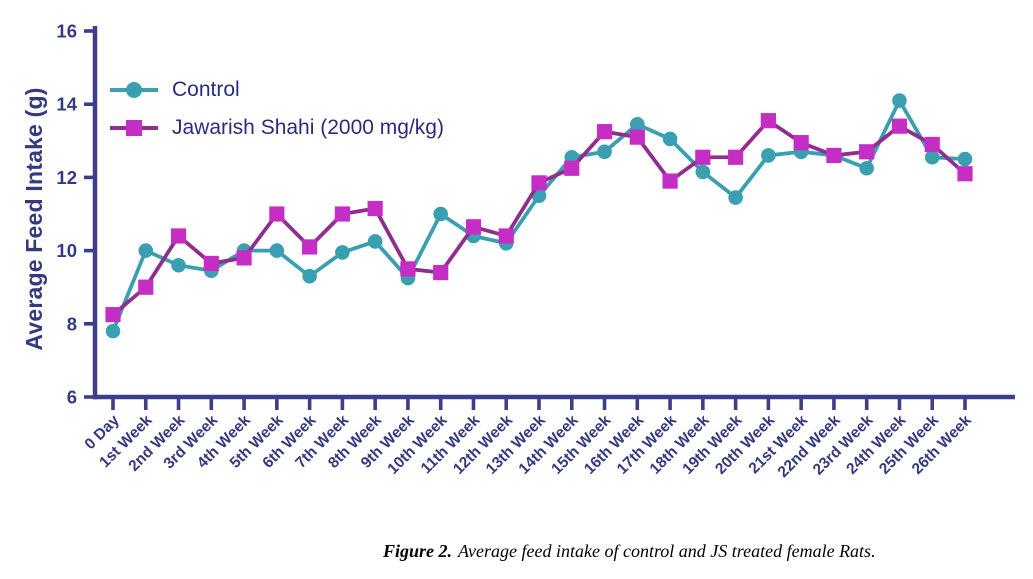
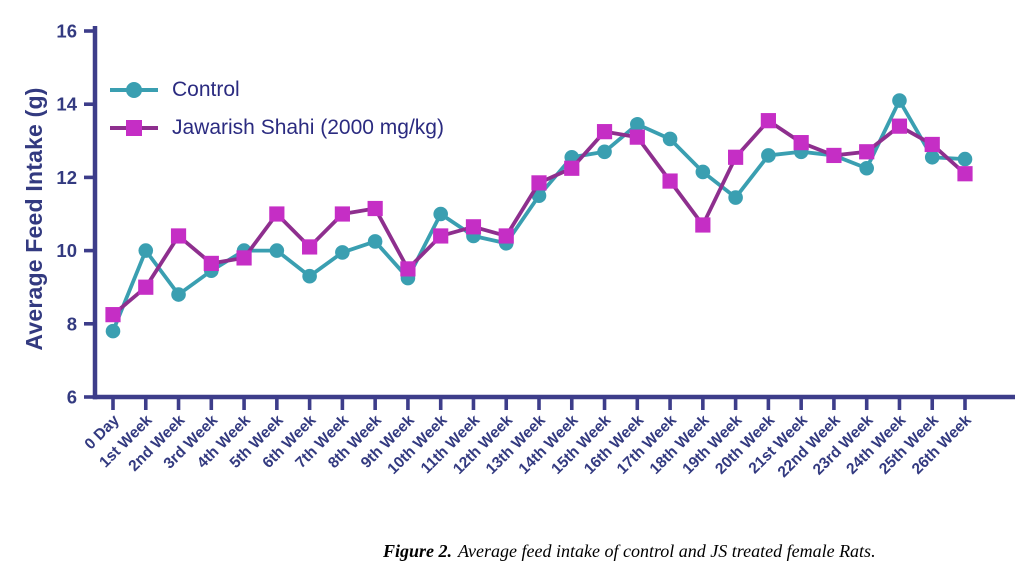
Control/2nd Week: 9.6 -> 8.8
Jawarish Shahi (2000 mg/kg)/10th Week: 9.4 -> 10.4
Jawarish Shahi (2000 mg/kg)/18th Week: 12.6 -> 10.7
